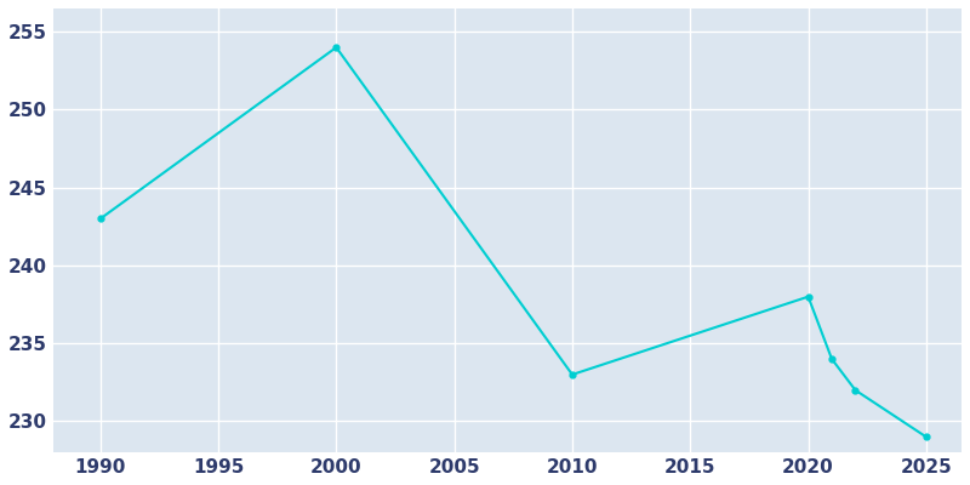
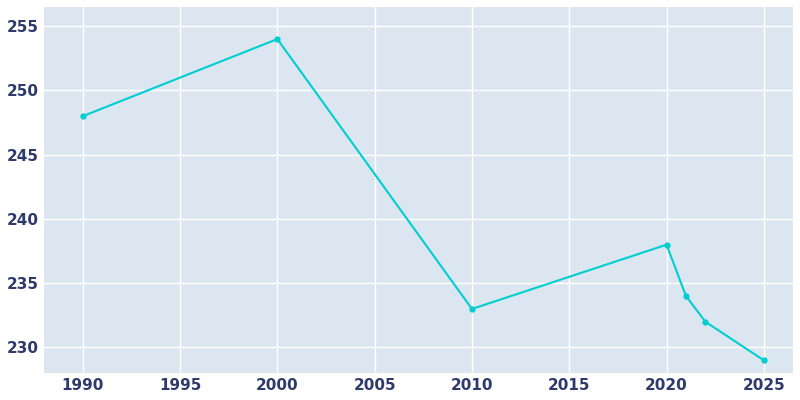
1990: 243 -> 248
